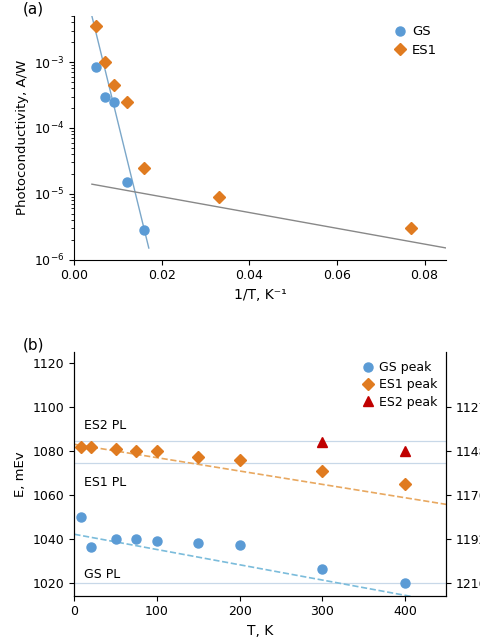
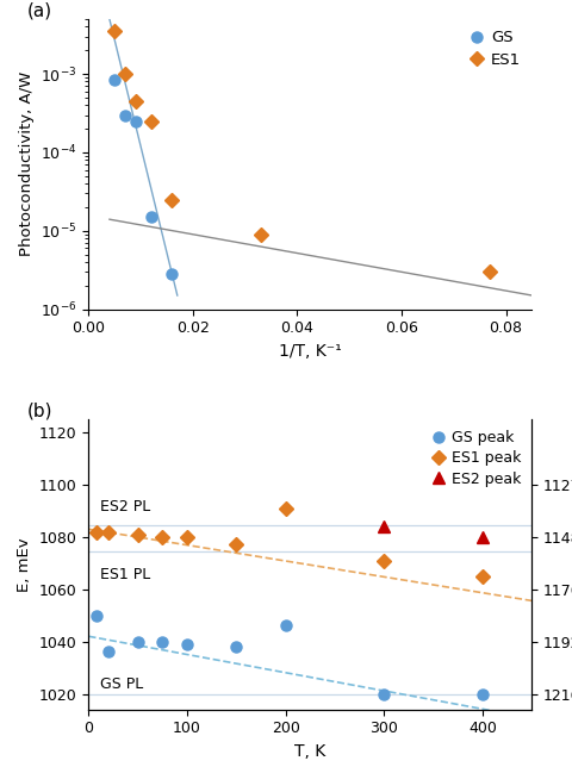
GS peak/200: 1037 -> 1046
ES1 peak/200: 1076 -> 1091
GS peak/300: 1026 -> 1020
